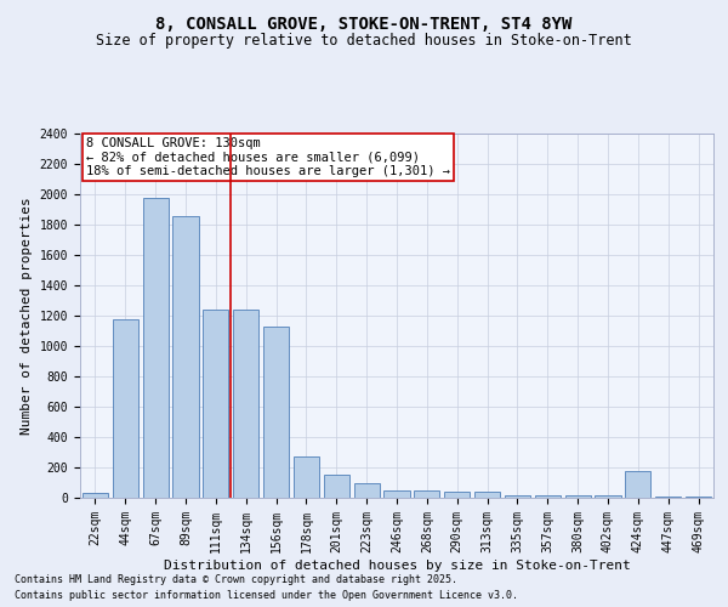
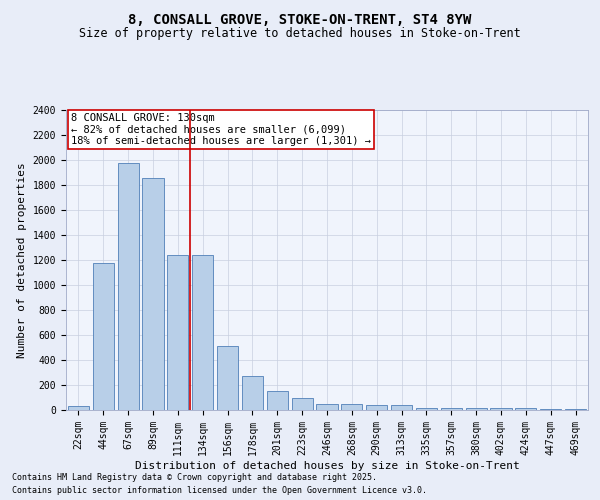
156sqm: 1130 -> 510
424sqm: 180 -> 20
